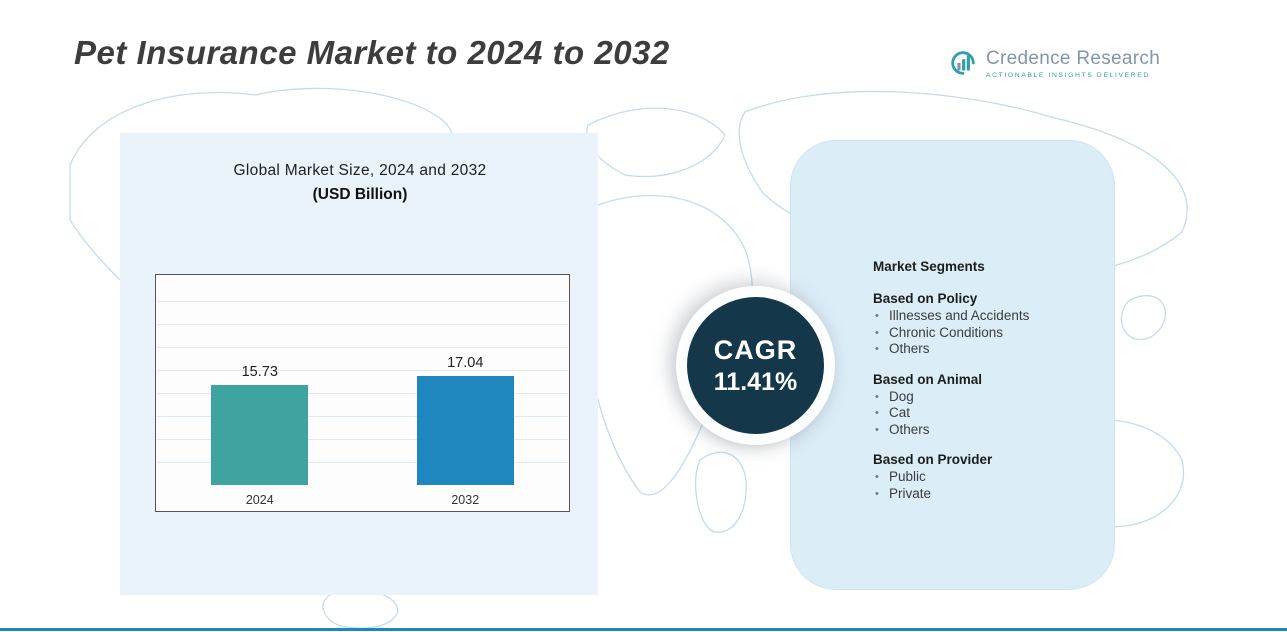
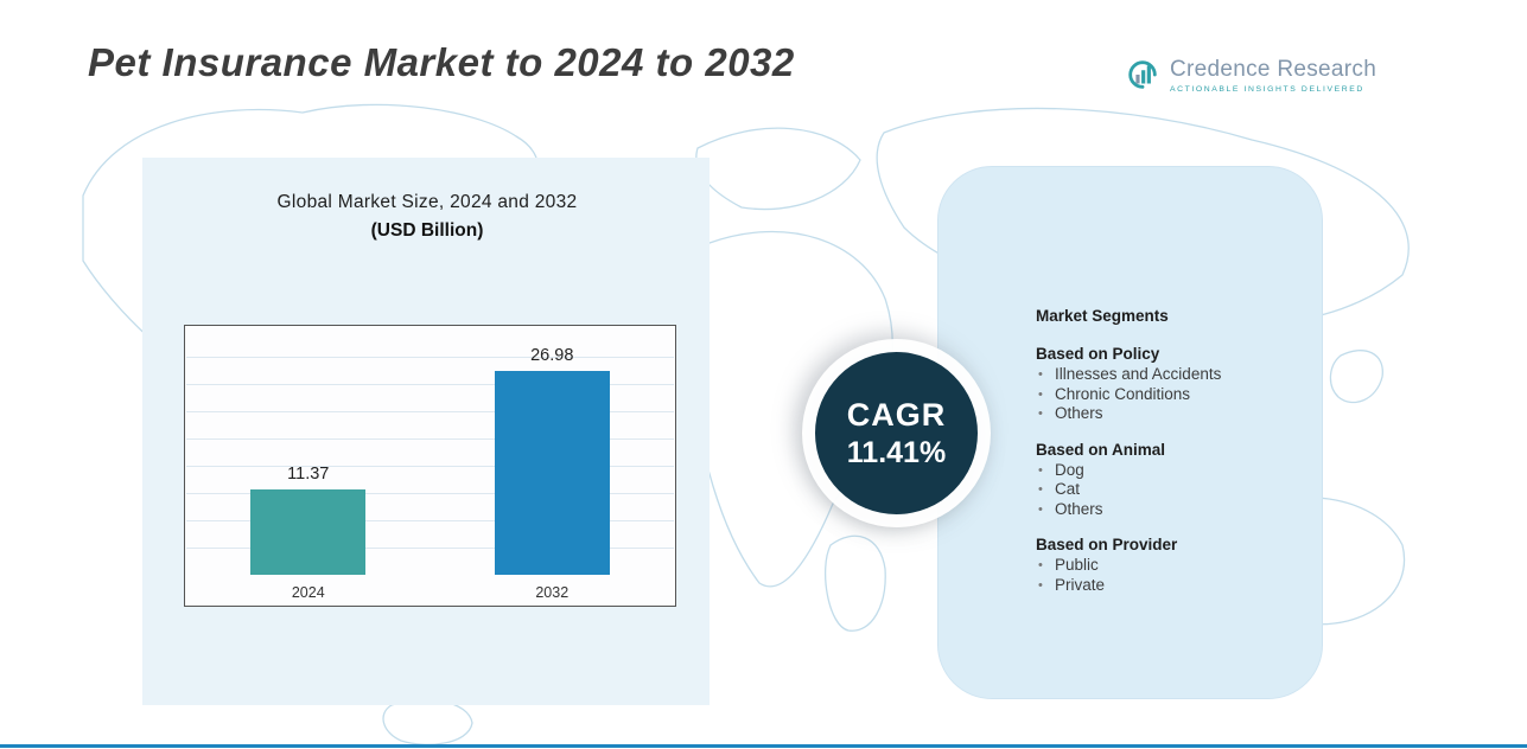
2024: 15.73 -> 11.37
2032: 17.04 -> 26.98
